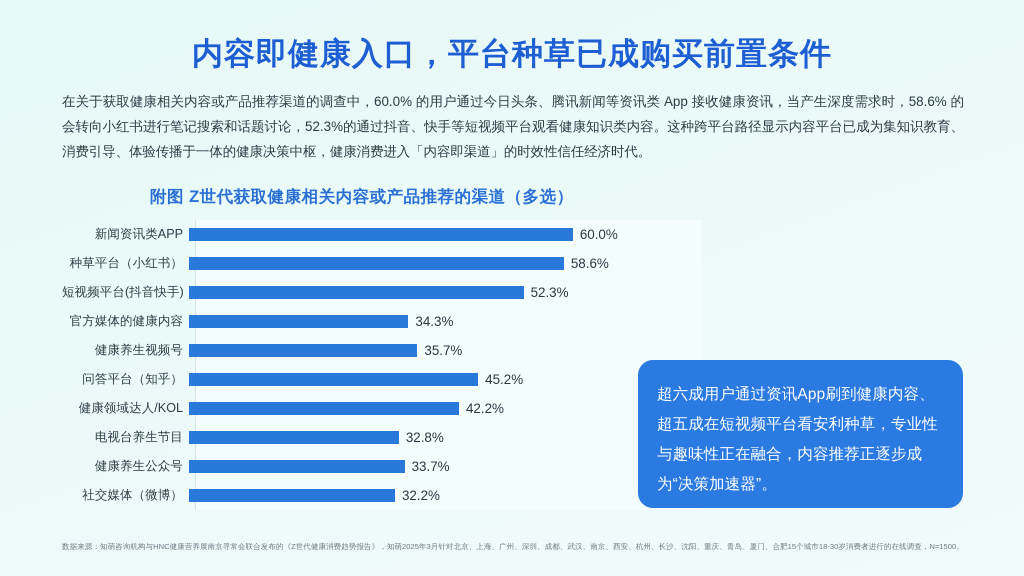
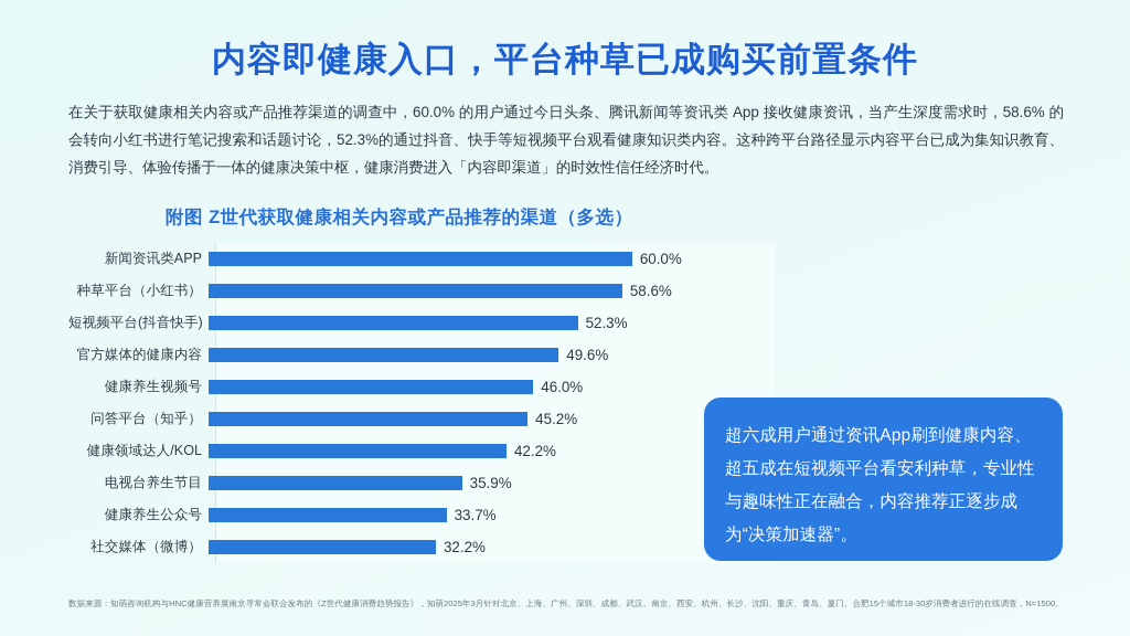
官方媒体的健康内容: 34.3% -> 49.6%
健康养生视频号: 35.7% -> 46.0%
电视台养生节目: 32.8% -> 35.9%
